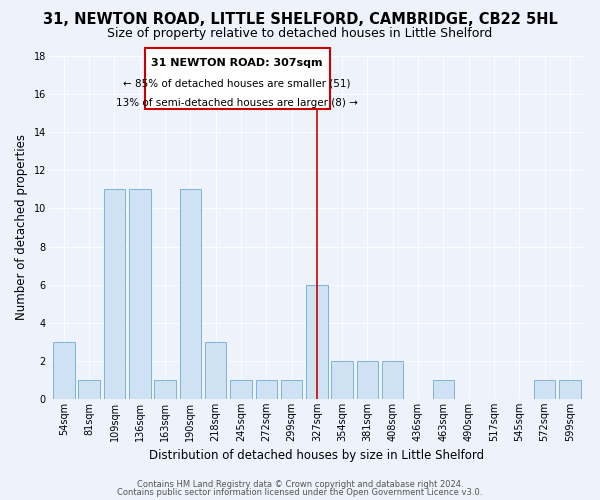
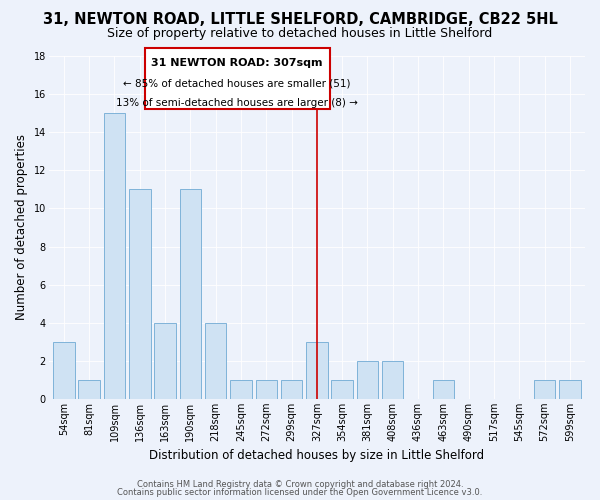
109sqm: 11 -> 15
163sqm: 1 -> 4
218sqm: 3 -> 4
327sqm: 6 -> 3
354sqm: 2 -> 1
